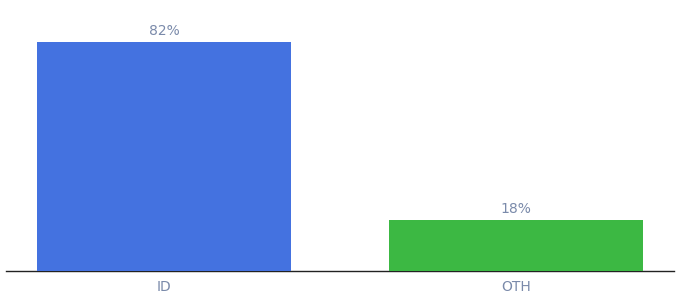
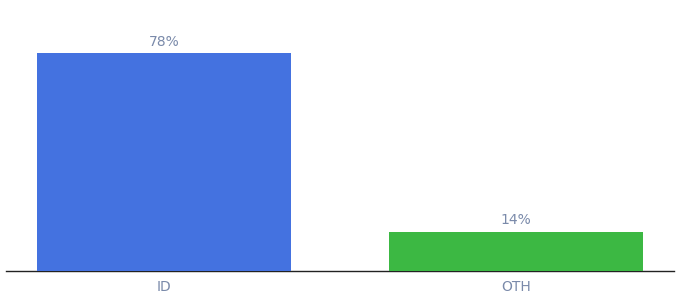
ID: 82% -> 78%
OTH: 18% -> 14%
